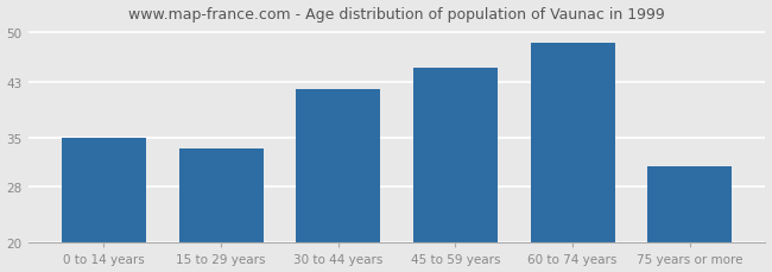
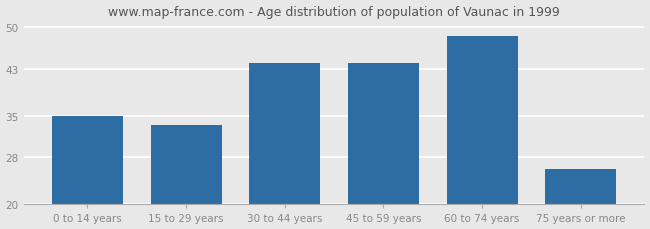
30 to 44 years: 42.0 -> 44.0
45 to 59 years: 45.0 -> 44.0
75 years or more: 31.0 -> 26.0
